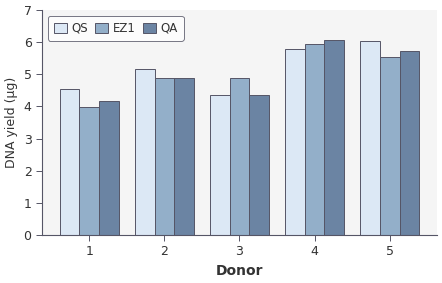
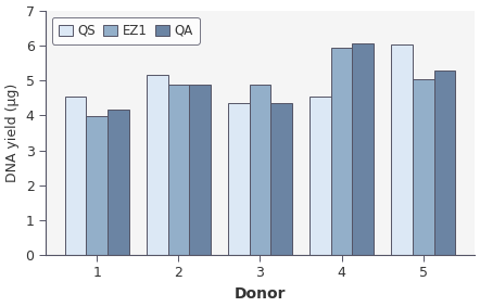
QS/4: 5.78 -> 4.55
EZ1/5: 5.55 -> 5.05
QA/5: 5.72 -> 5.30
